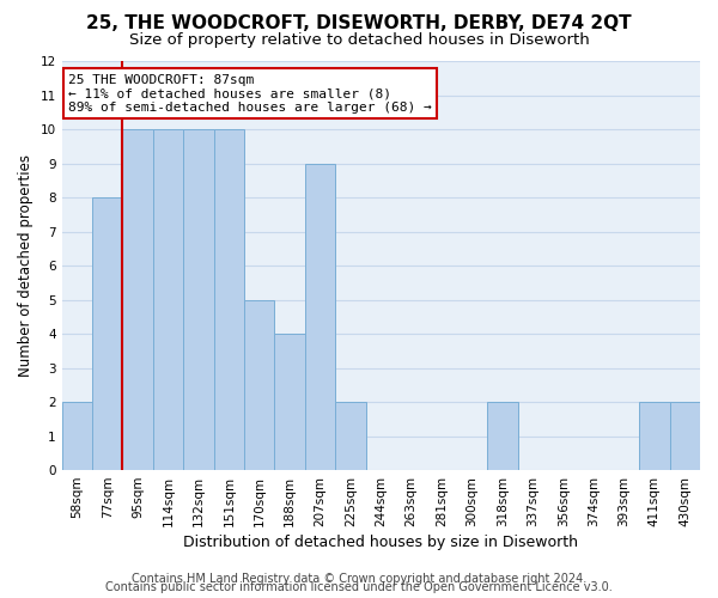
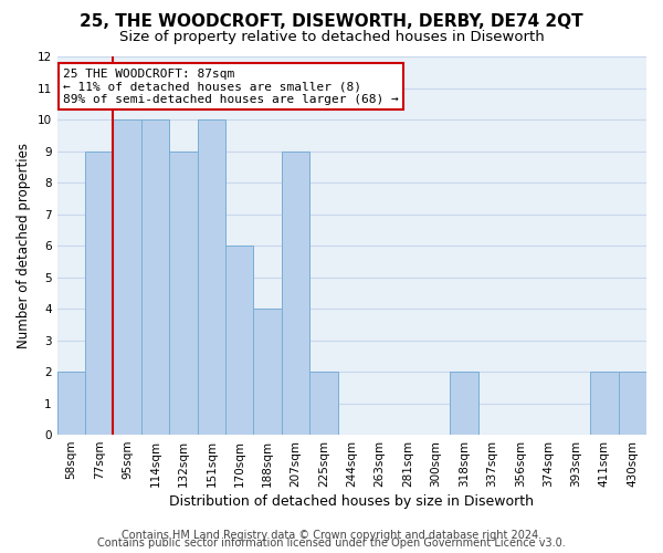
77sqm: 8 -> 9
132sqm: 10 -> 9
170sqm: 5 -> 6
